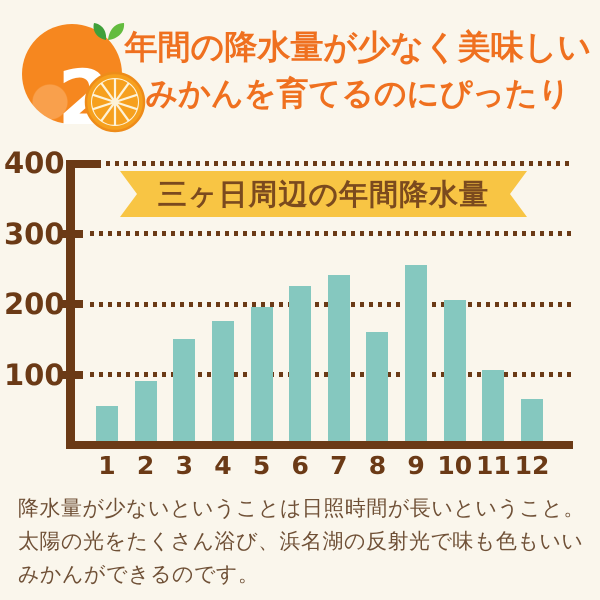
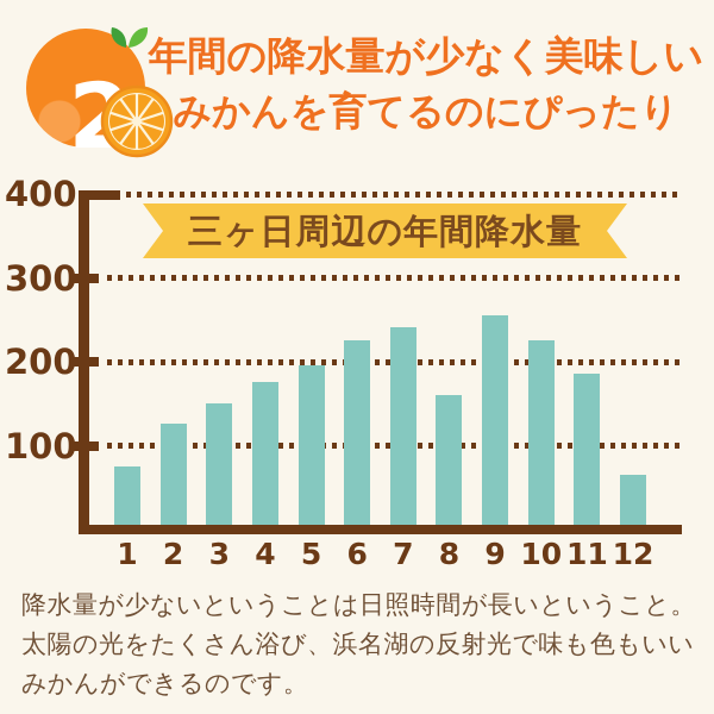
1: 50 -> 70
2: 80 -> 120
10: 200 -> 220
11: 100 -> 180
